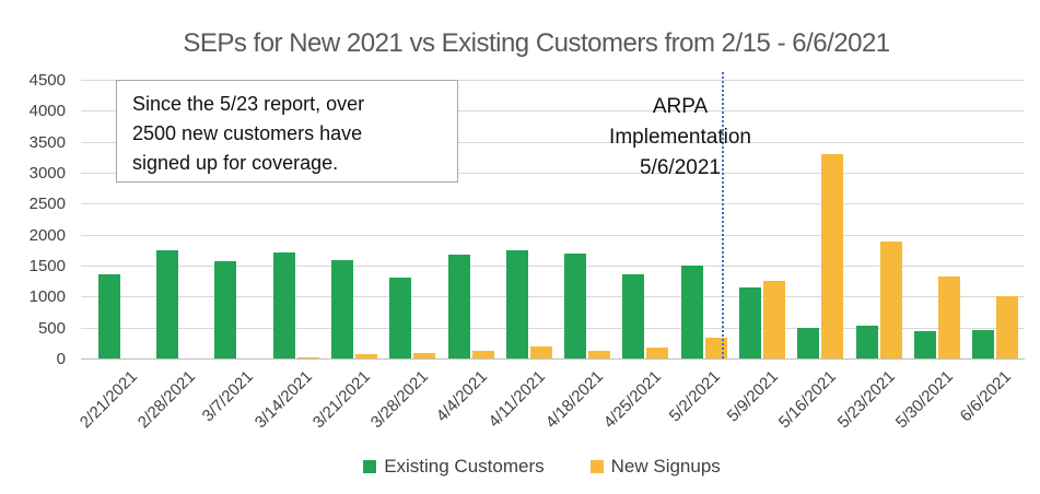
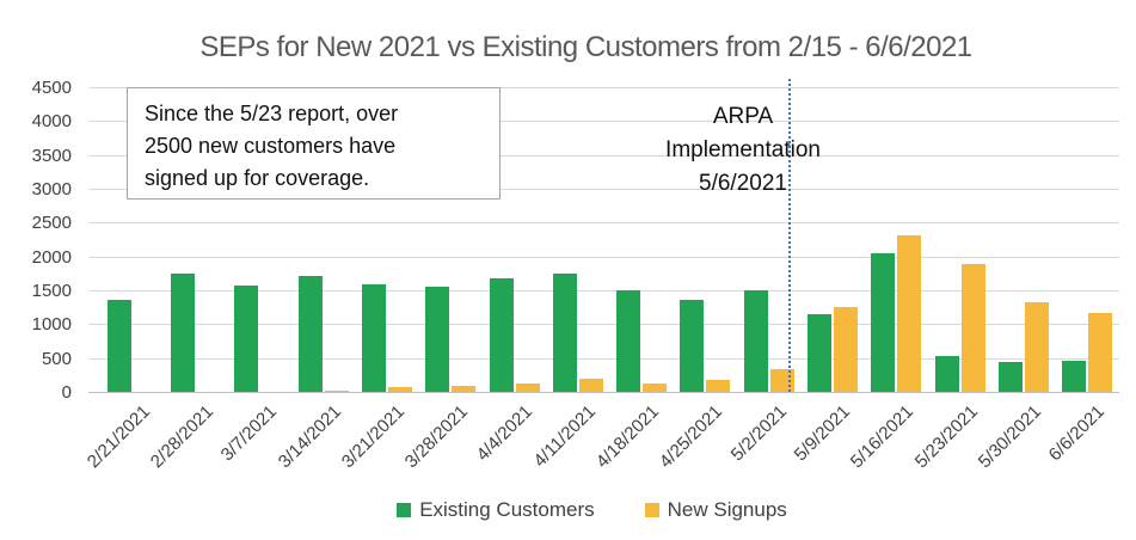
Existing Customers/3/28/2021: 1300 -> 1600
Existing Customers/4/18/2021: 1700 -> 1500
Existing Customers/5/16/2021: 500 -> 2000
New Signups/5/16/2021: 3300 -> 2300
New Signups/6/6/2021: 1000 -> 1200
